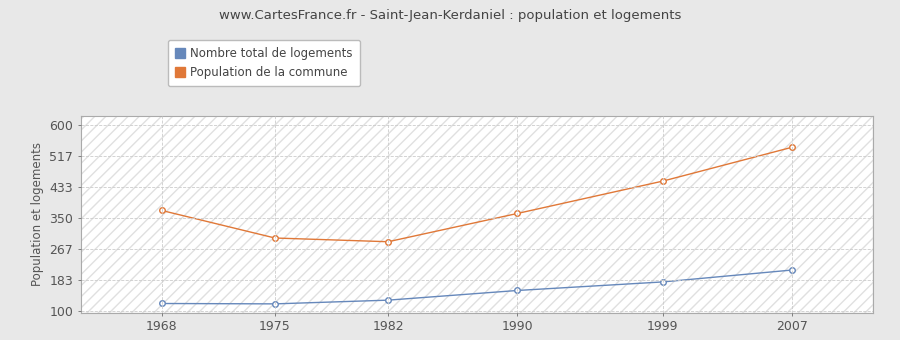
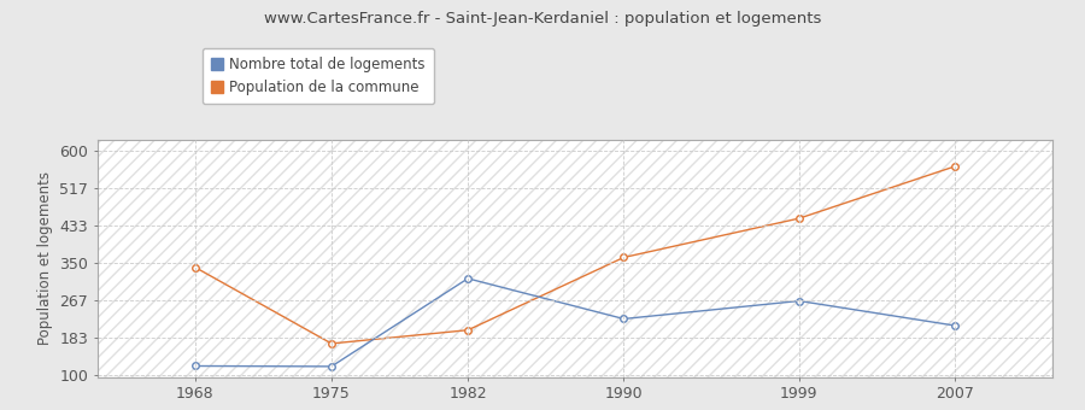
Population de la commune/1968: 370 -> 340
Population de la commune/1975: 296 -> 170
Nombre total de logements/1982: 129 -> 315
Population de la commune/1982: 286 -> 200
Nombre total de logements/1990: 155 -> 225
Nombre total de logements/1999: 178 -> 265
Population de la commune/2007: 540 -> 565
